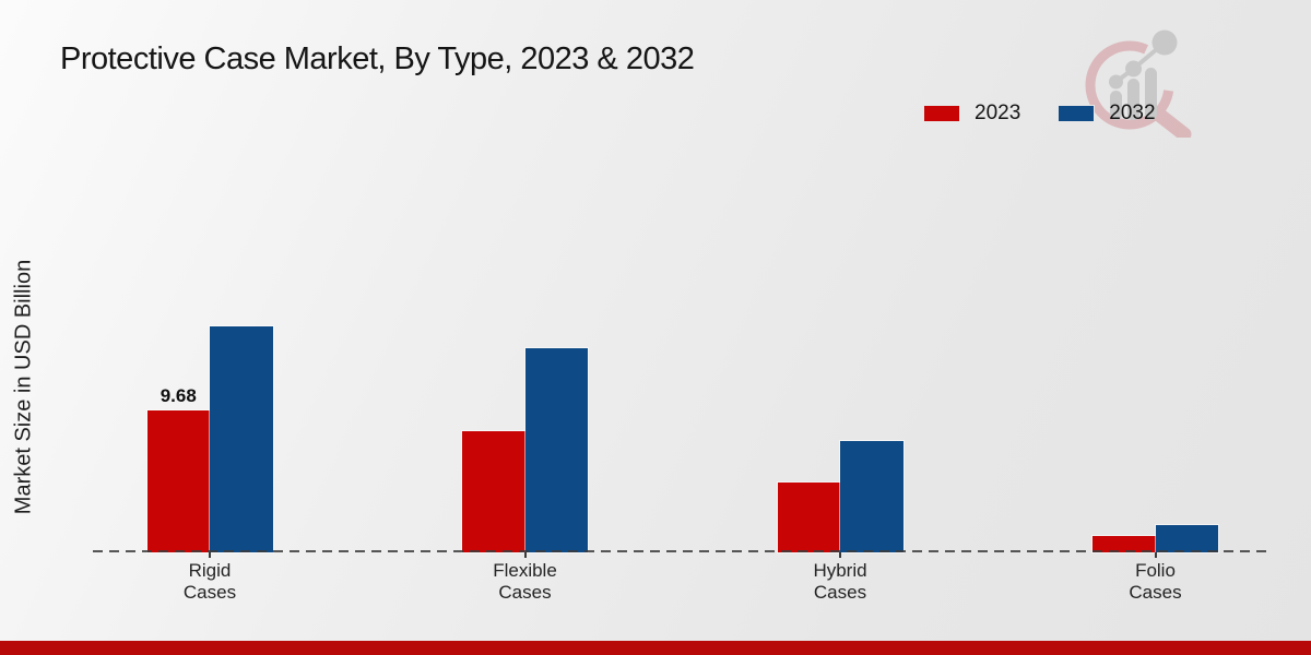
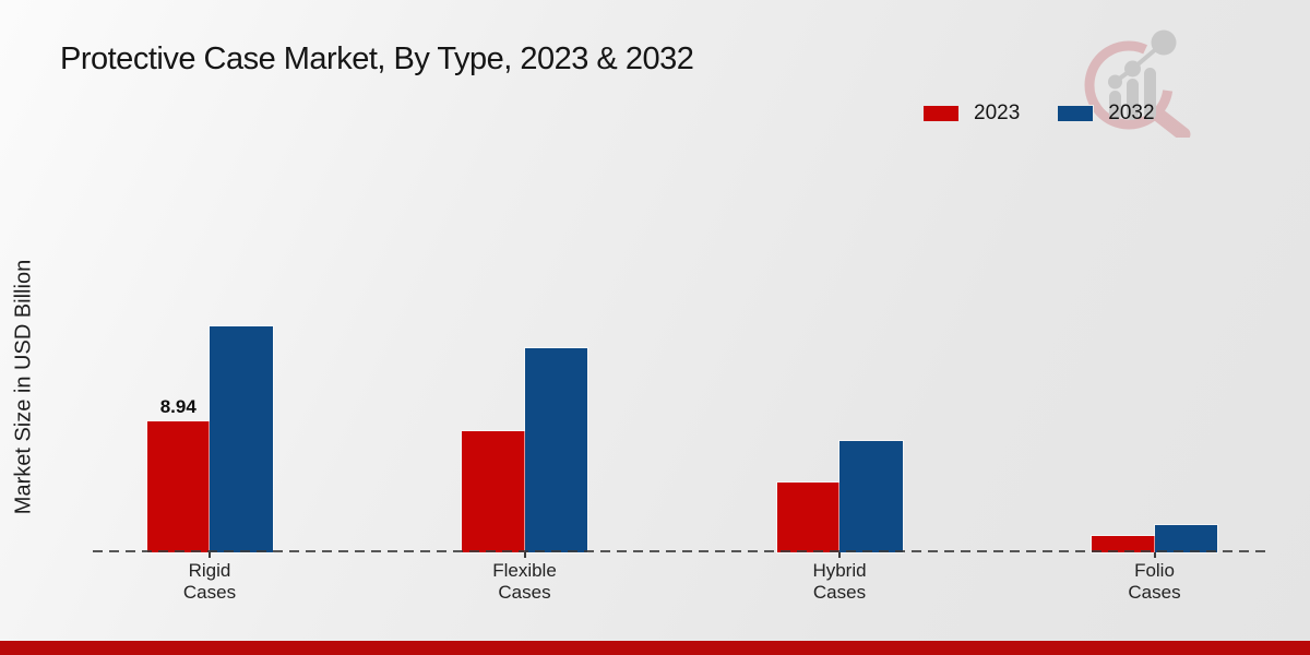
2023/Rigid Cases: 9.68 -> 8.94
